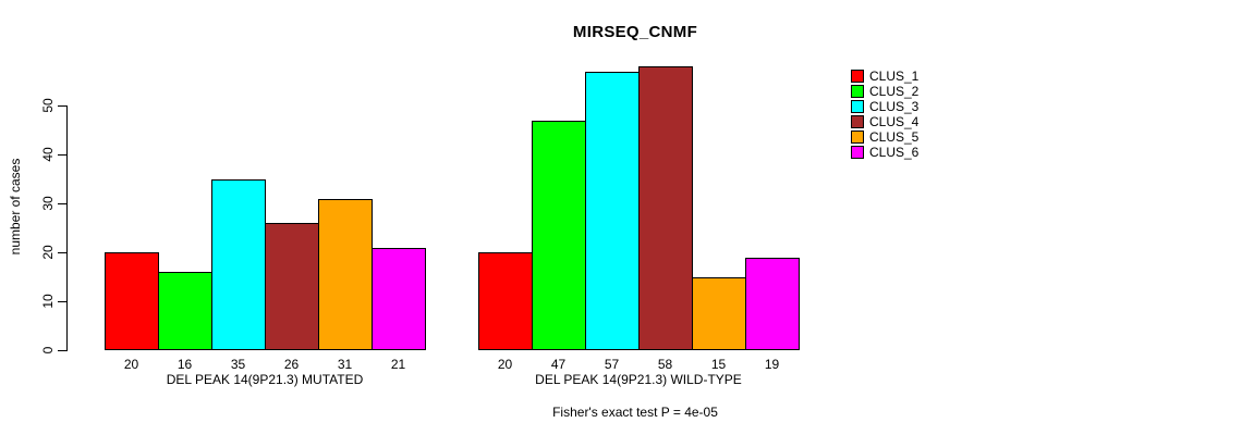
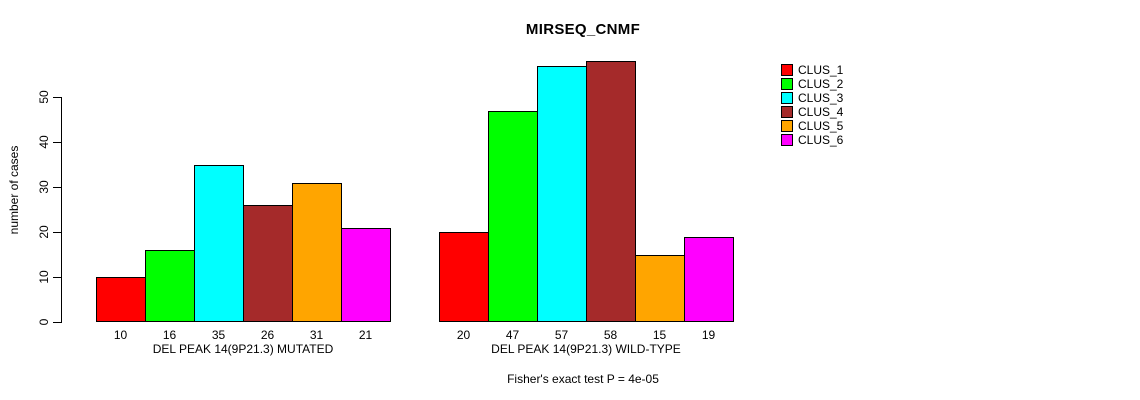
CLUS_1/DEL PEAK 14(9P21.3) MUTATED: 20 -> 10
